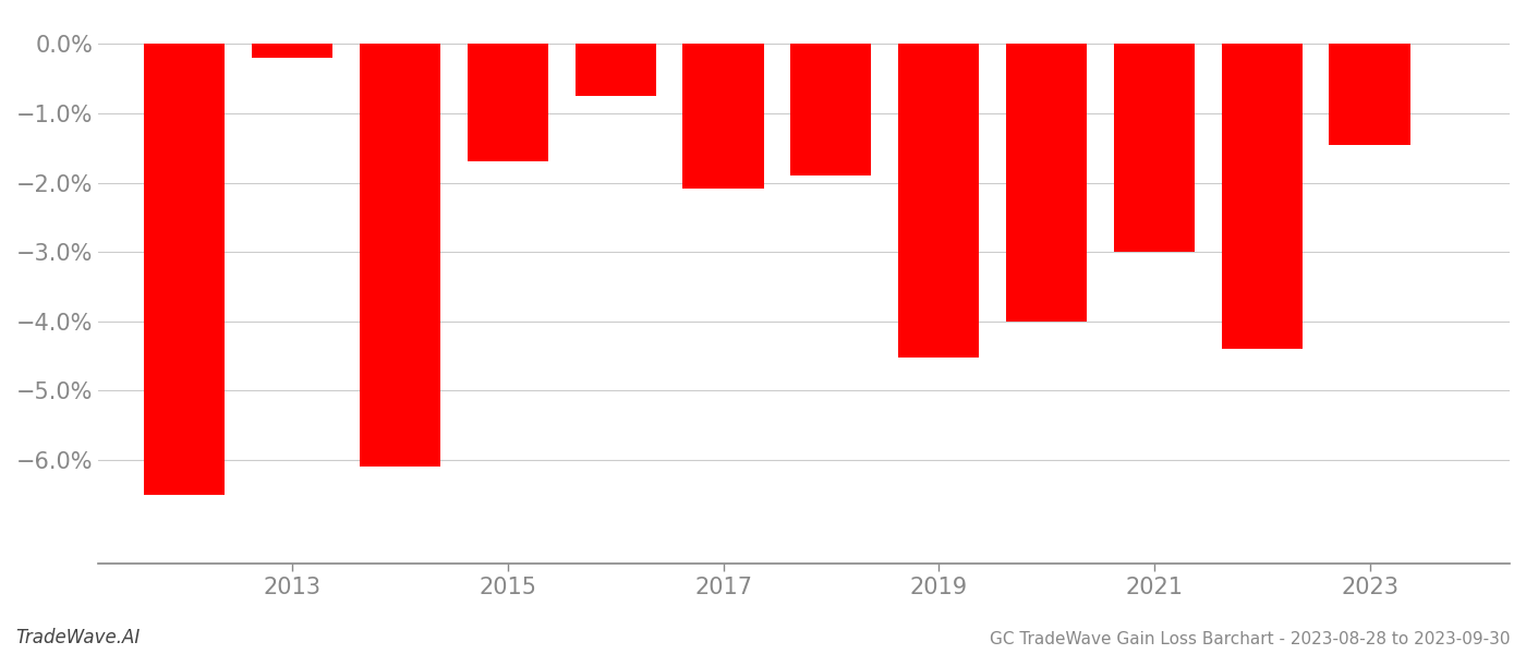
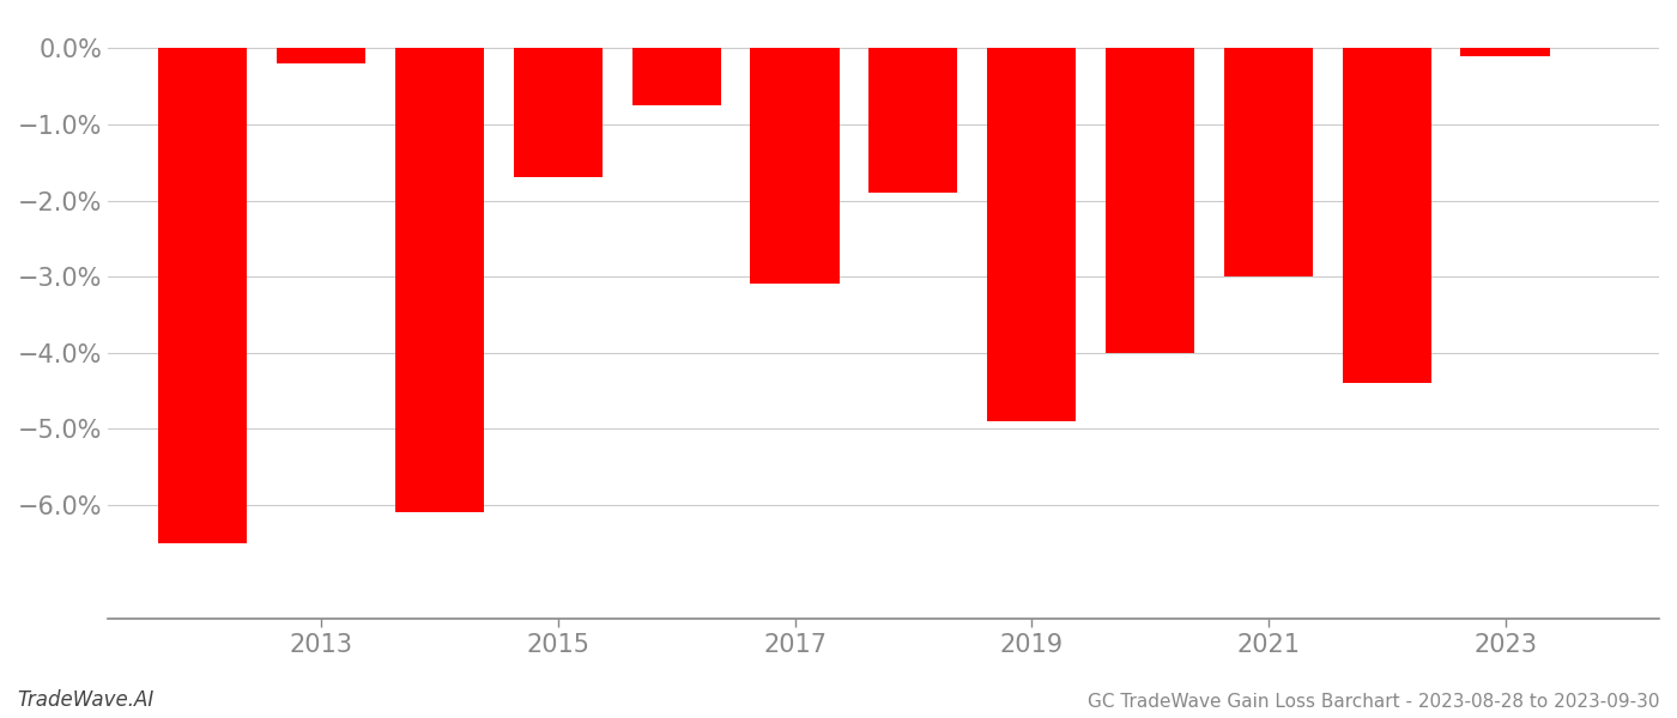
2017: -2.08% -> -3.10%
2019: -4.52% -> -4.90%
2023: -1.46% -> -0.10%
